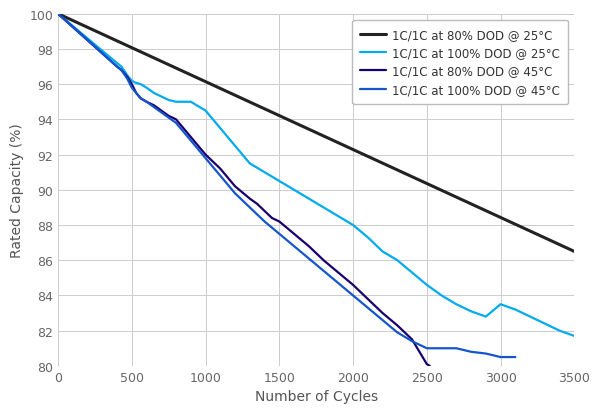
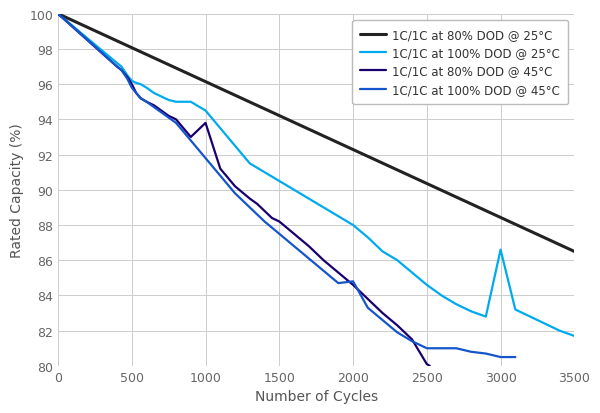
1C/1C at 80% DOD @ 45°C/1000: 92.0 -> 93.8
1C/1C at 100% DOD @ 45°C/2000: 84.0 -> 84.8
1C/1C at 100% DOD @ 25°C/3000: 83.5 -> 86.6
